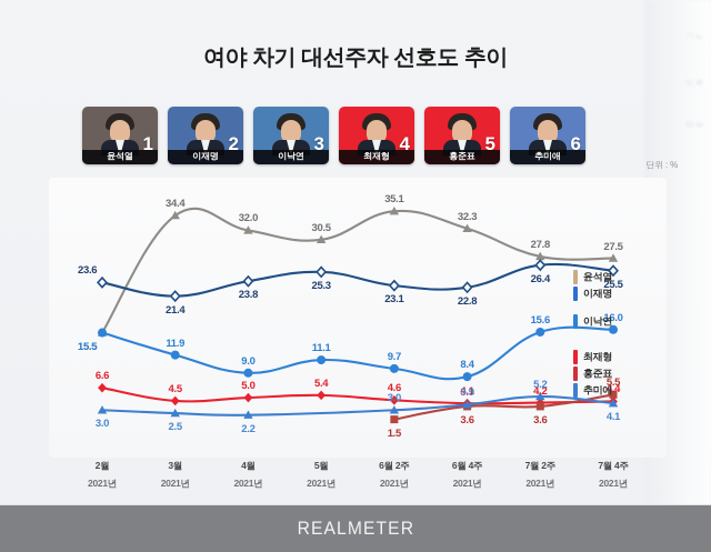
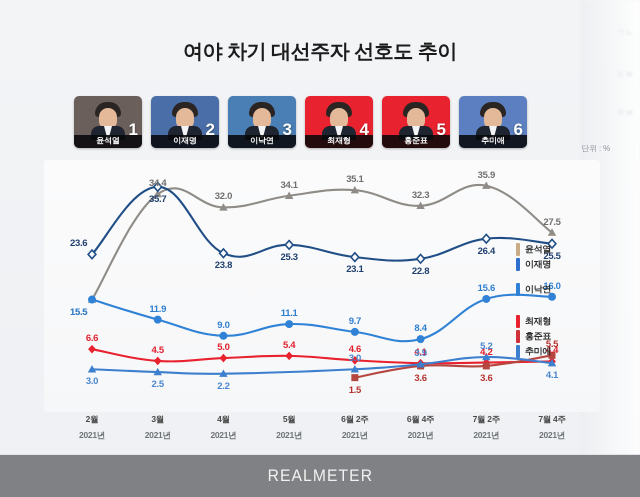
이재명/3월 2021년: 21.4 -> 35.7
윤석열/5월 2021년: 30.5 -> 34.1
윤석열/7월 2주 2021년: 27.8 -> 35.9
